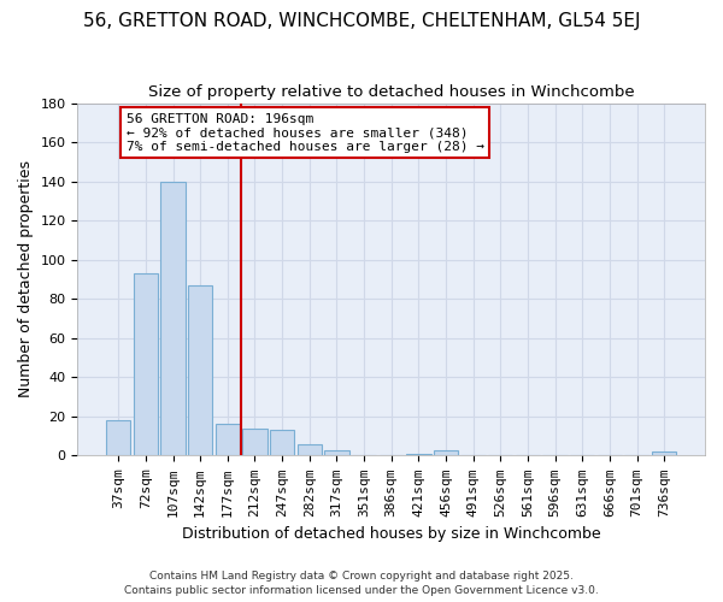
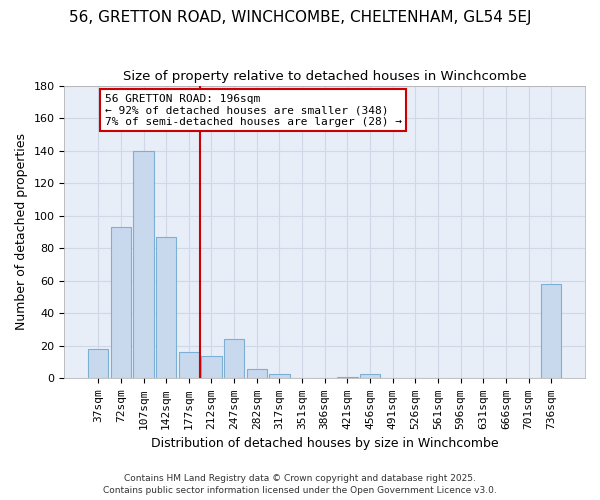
247sqm: 13 -> 24
736sqm: 2 -> 58
